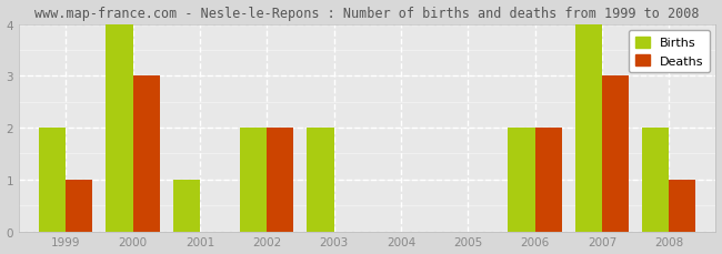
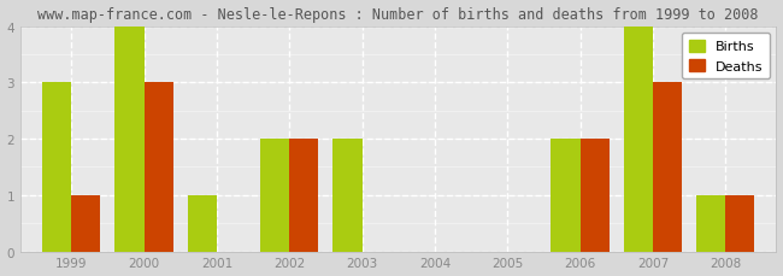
Births/1999: 2 -> 3
Births/2008: 2 -> 1
